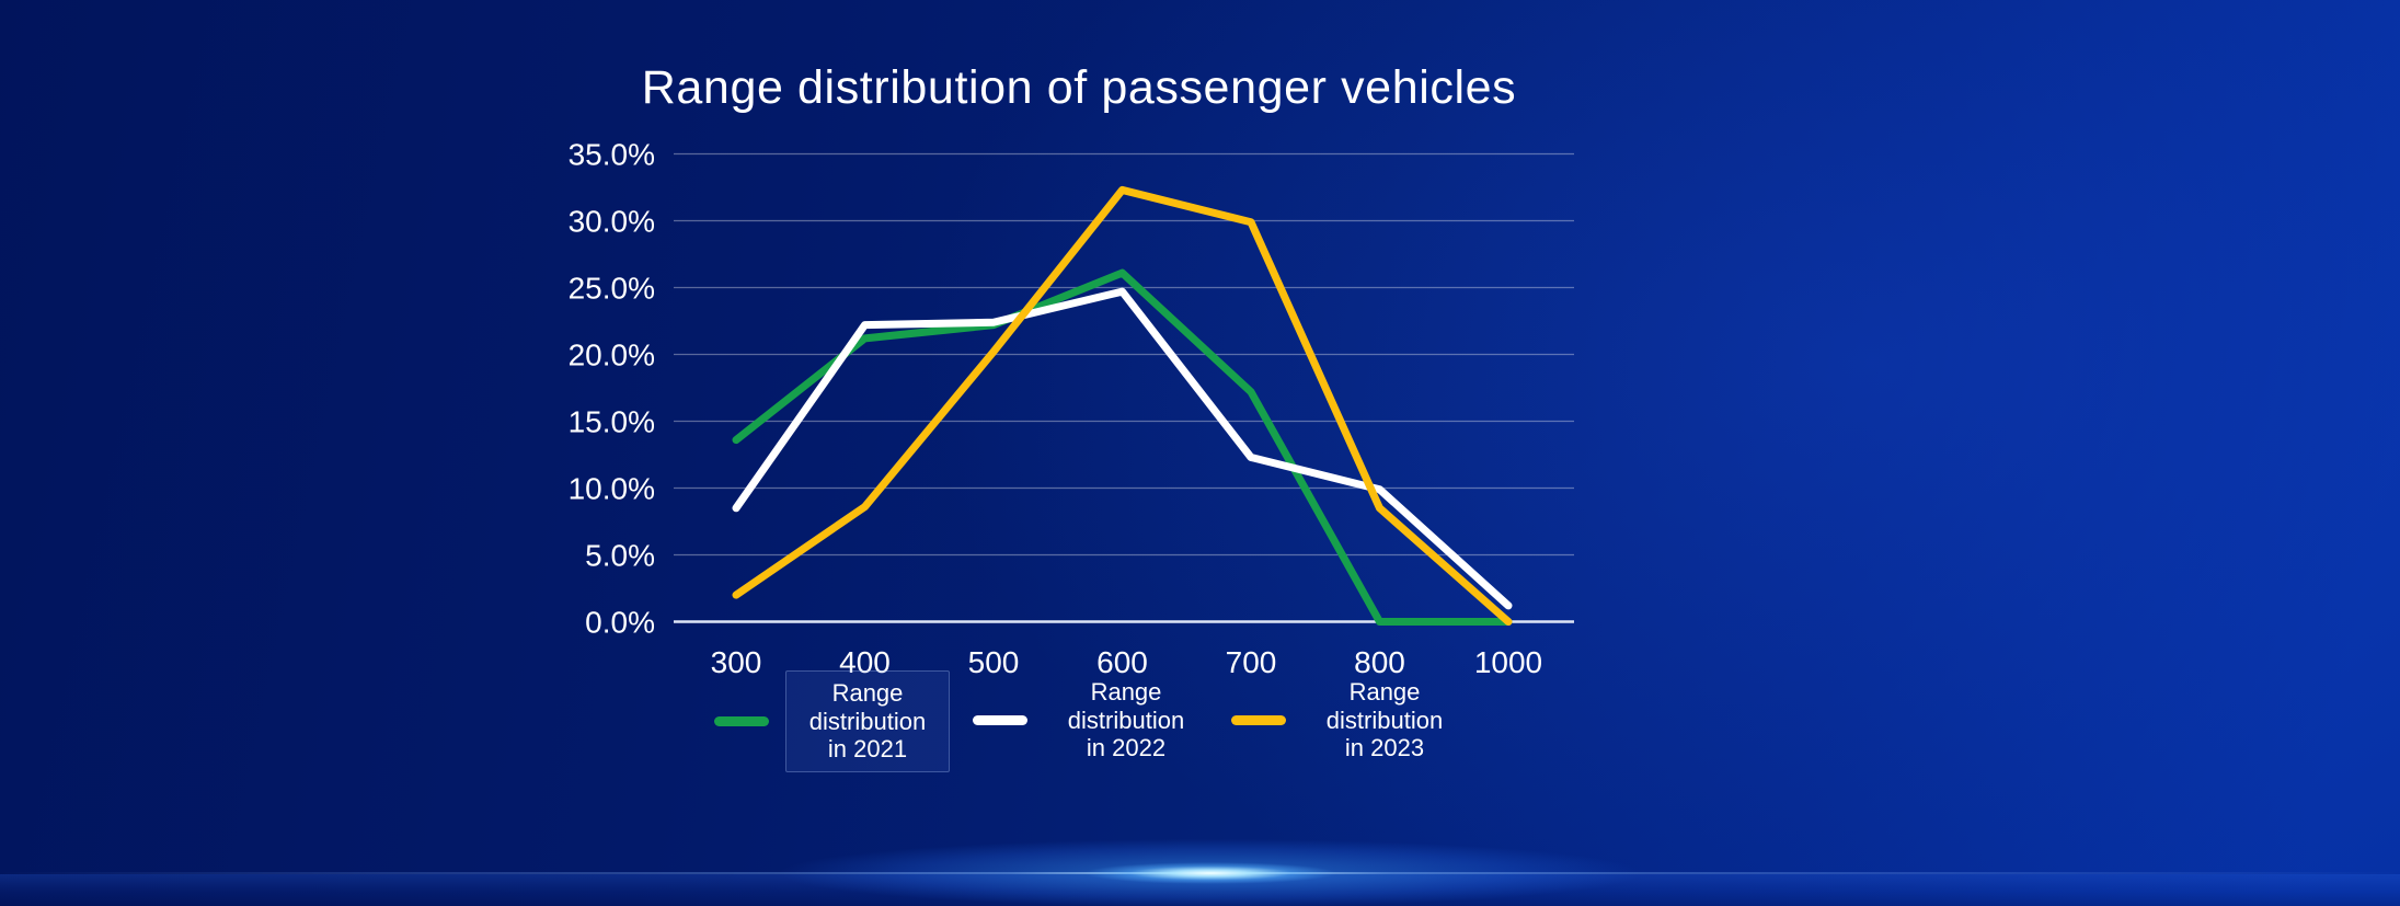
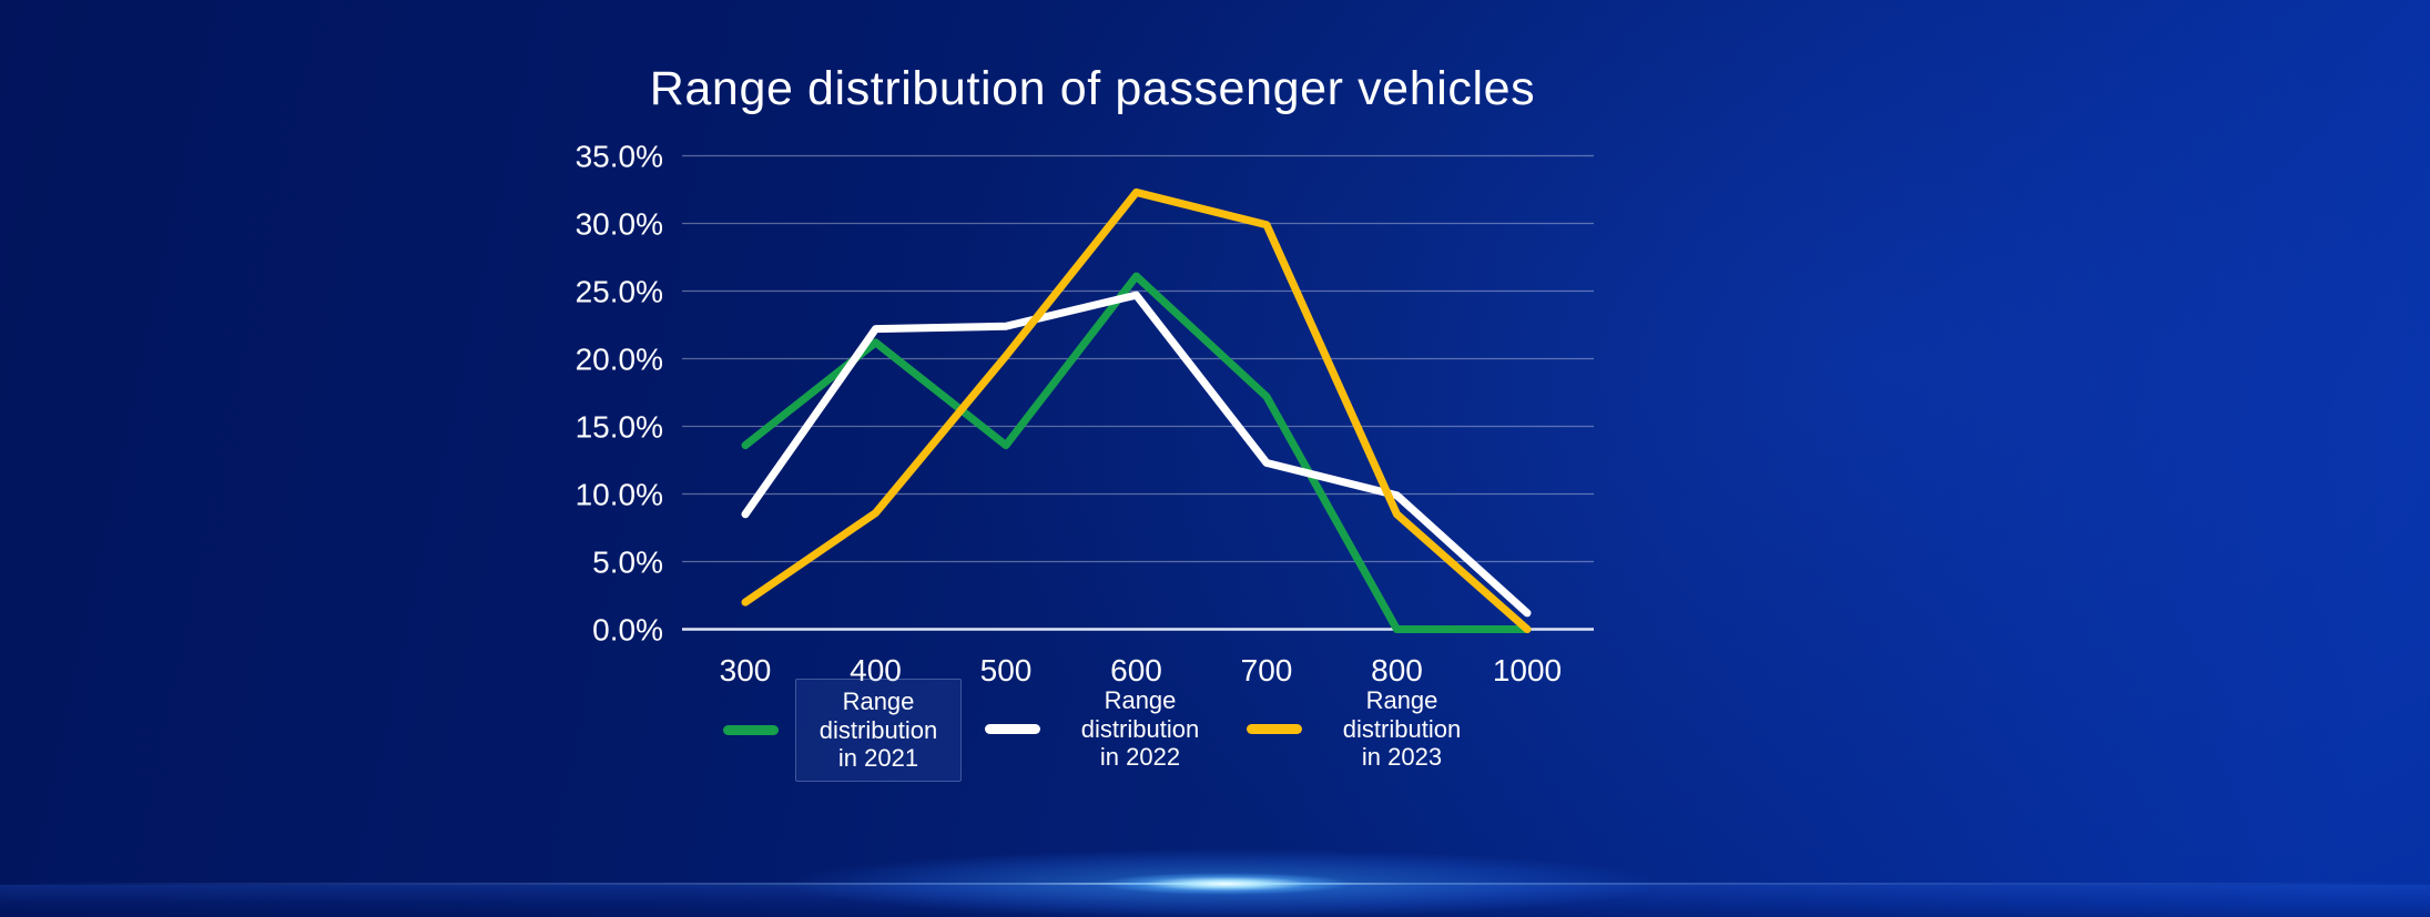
Range distribution in 2021/500: 22.2% -> 13.6%
